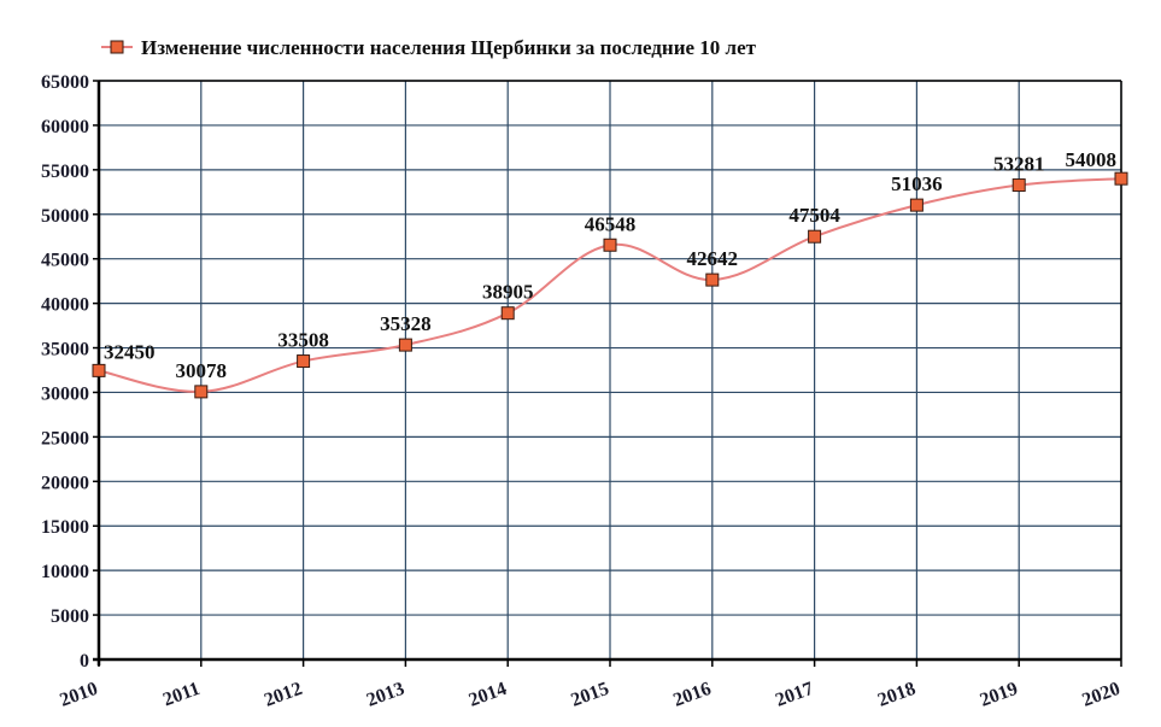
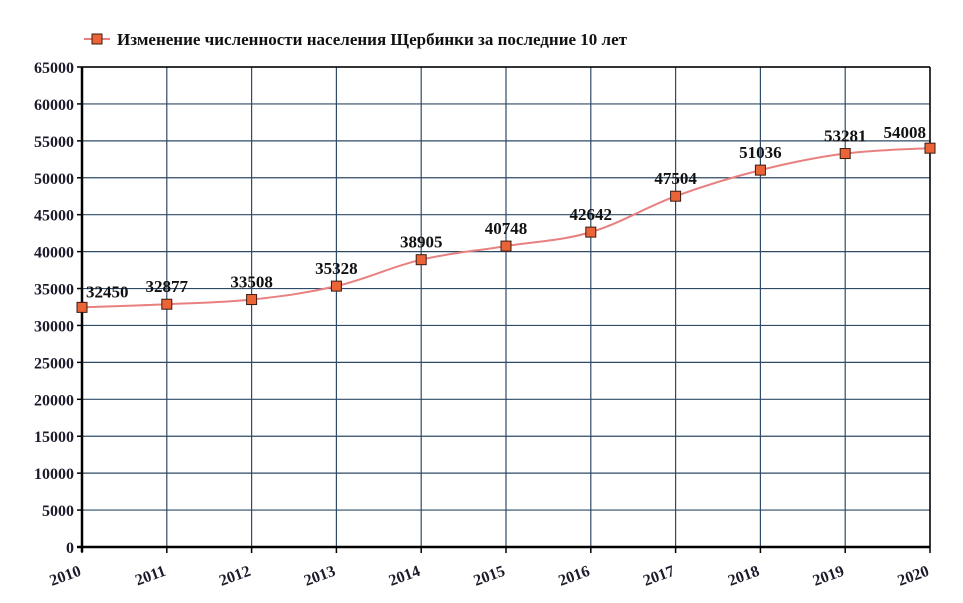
2011: 30078 -> 32877
2015: 46548 -> 40748
